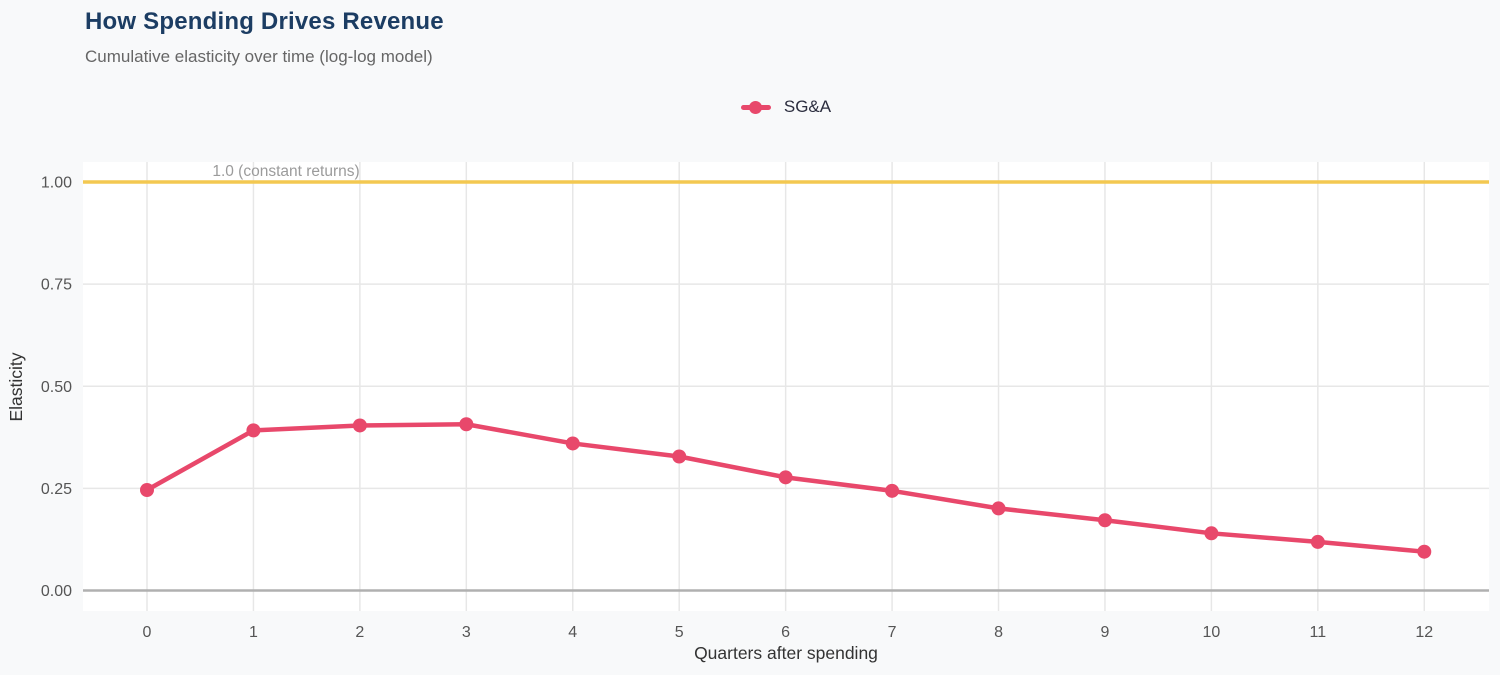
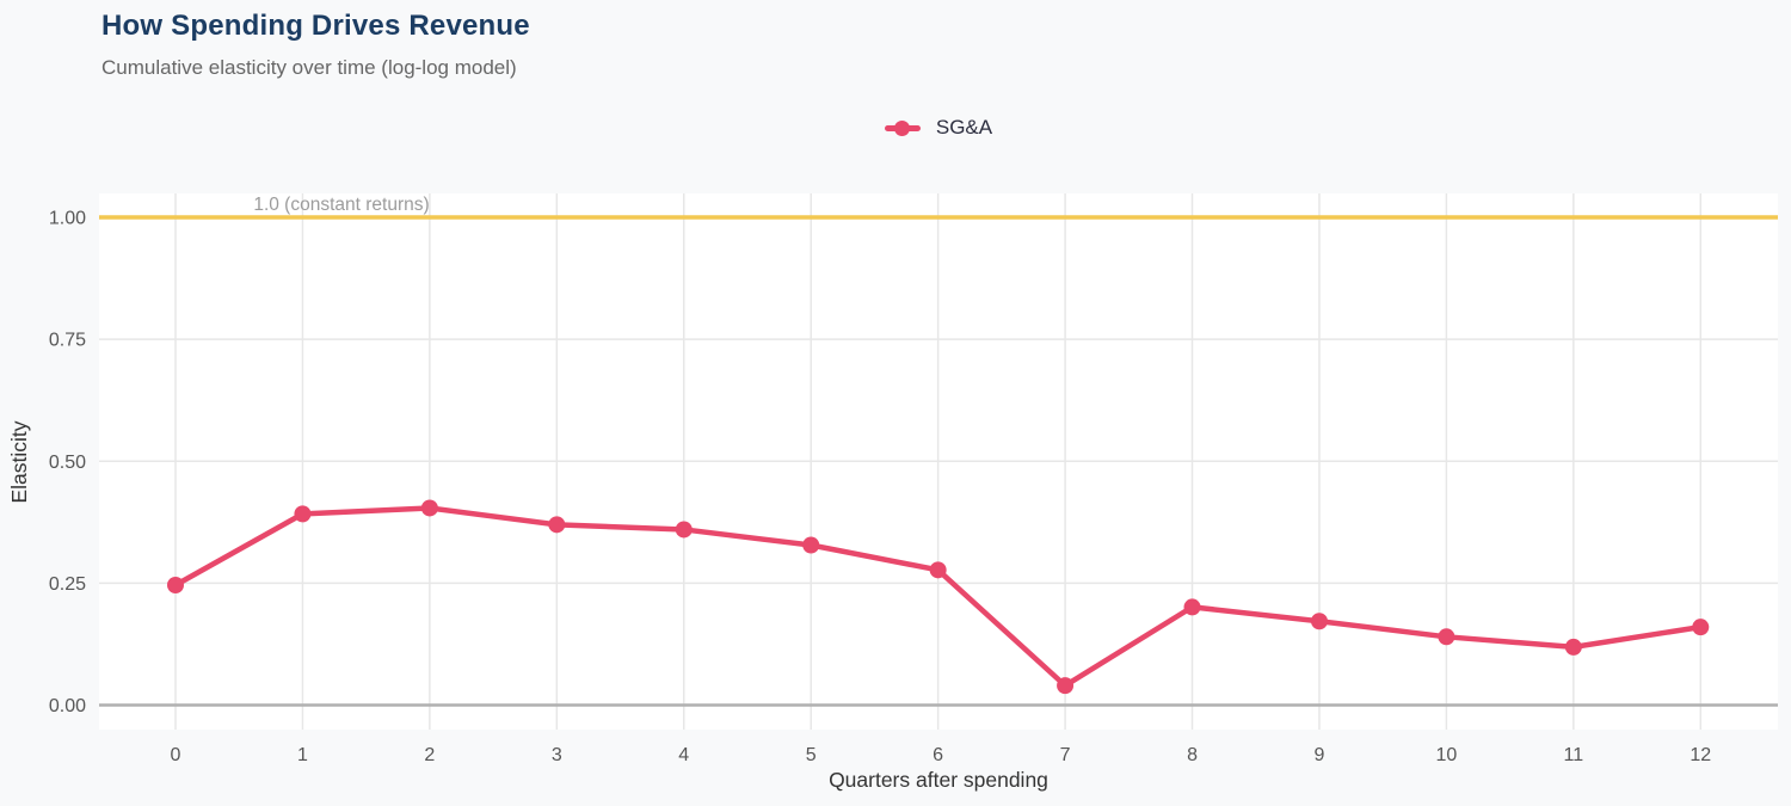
3: 0.41 -> 0.37
7: 0.24 -> 0.04
12: 0.10 -> 0.16
